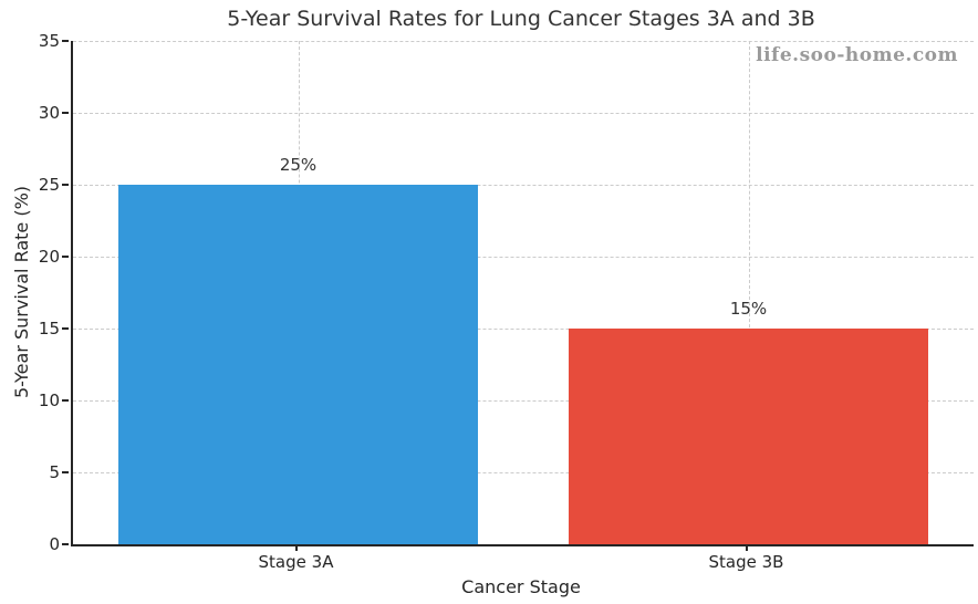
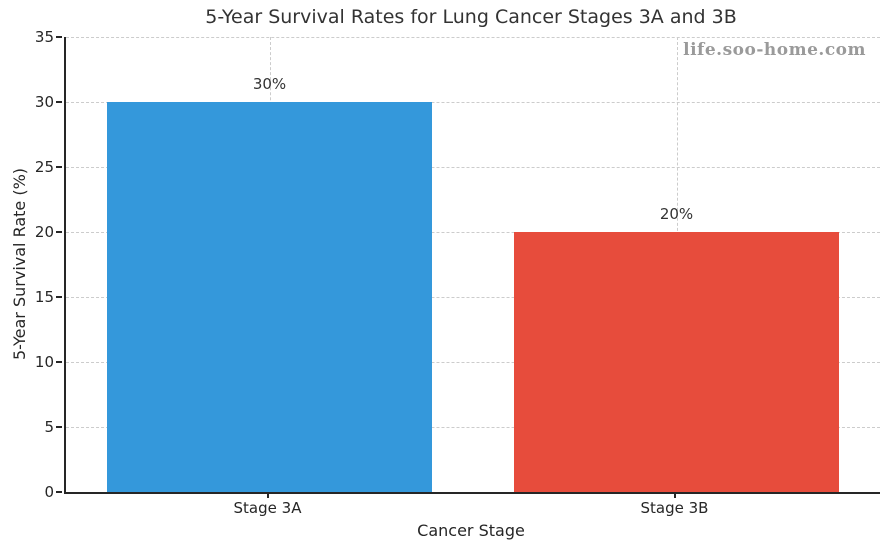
Stage 3A: 25% -> 30%
Stage 3B: 15% -> 20%
